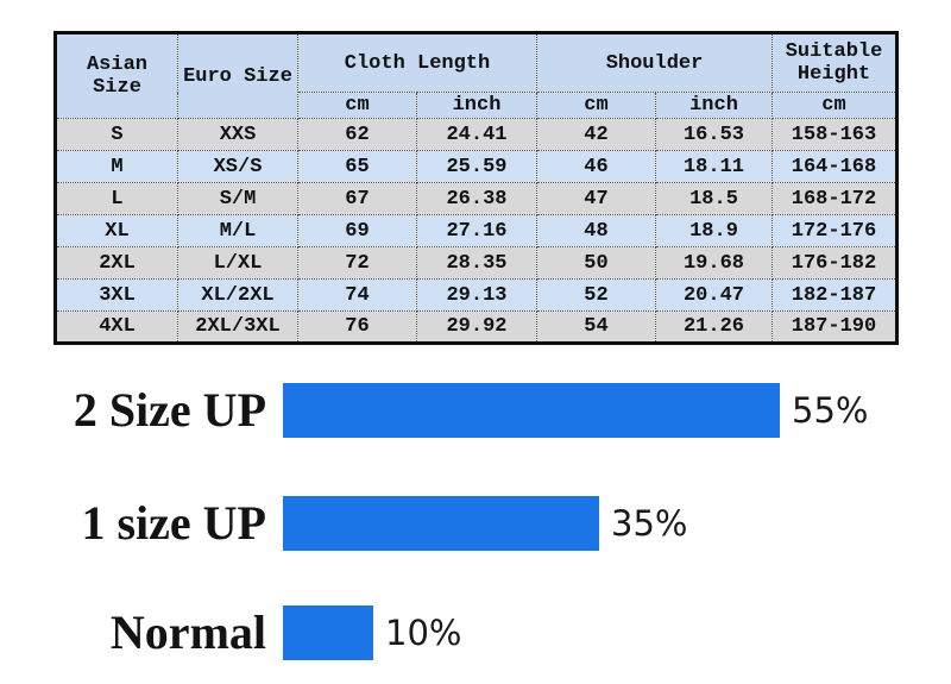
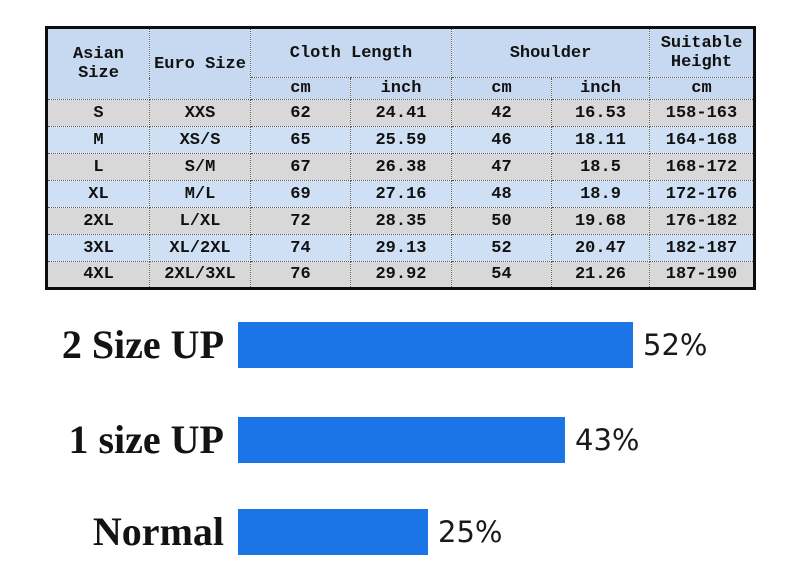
2 Size UP: 55% -> 52%
1 size UP: 35% -> 43%
Normal: 10% -> 25%
